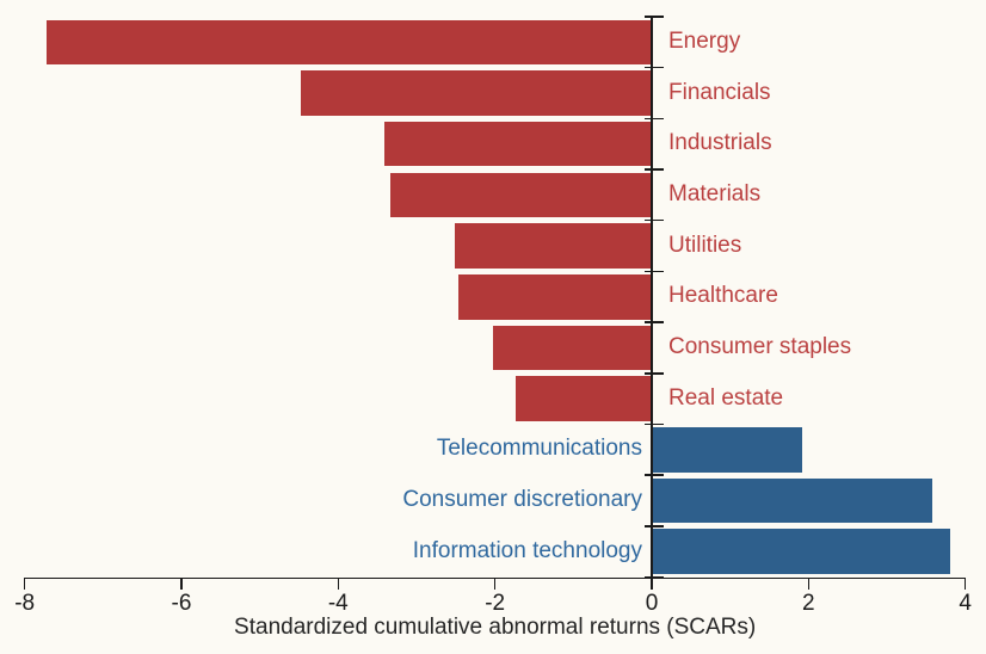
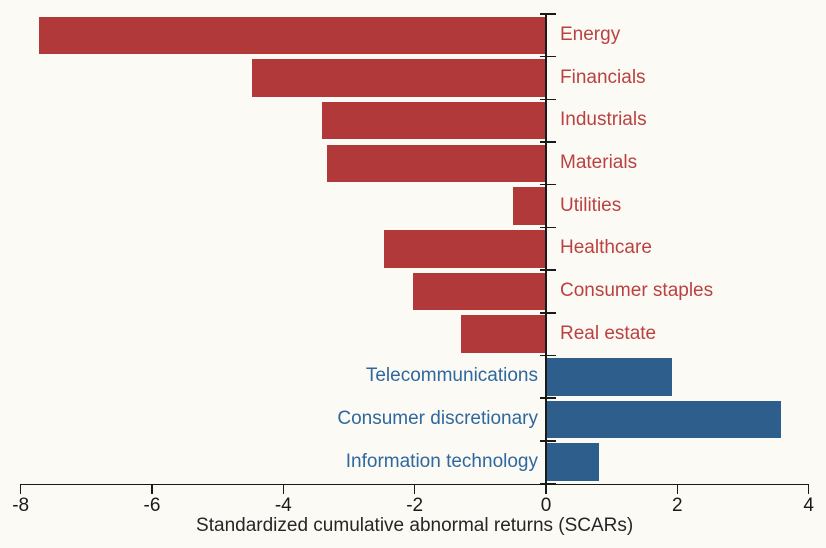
Utilities: -2.5 -> -0.5
Real estate: -1.7 -> -1.3
Information technology: 3.8 -> 0.8
